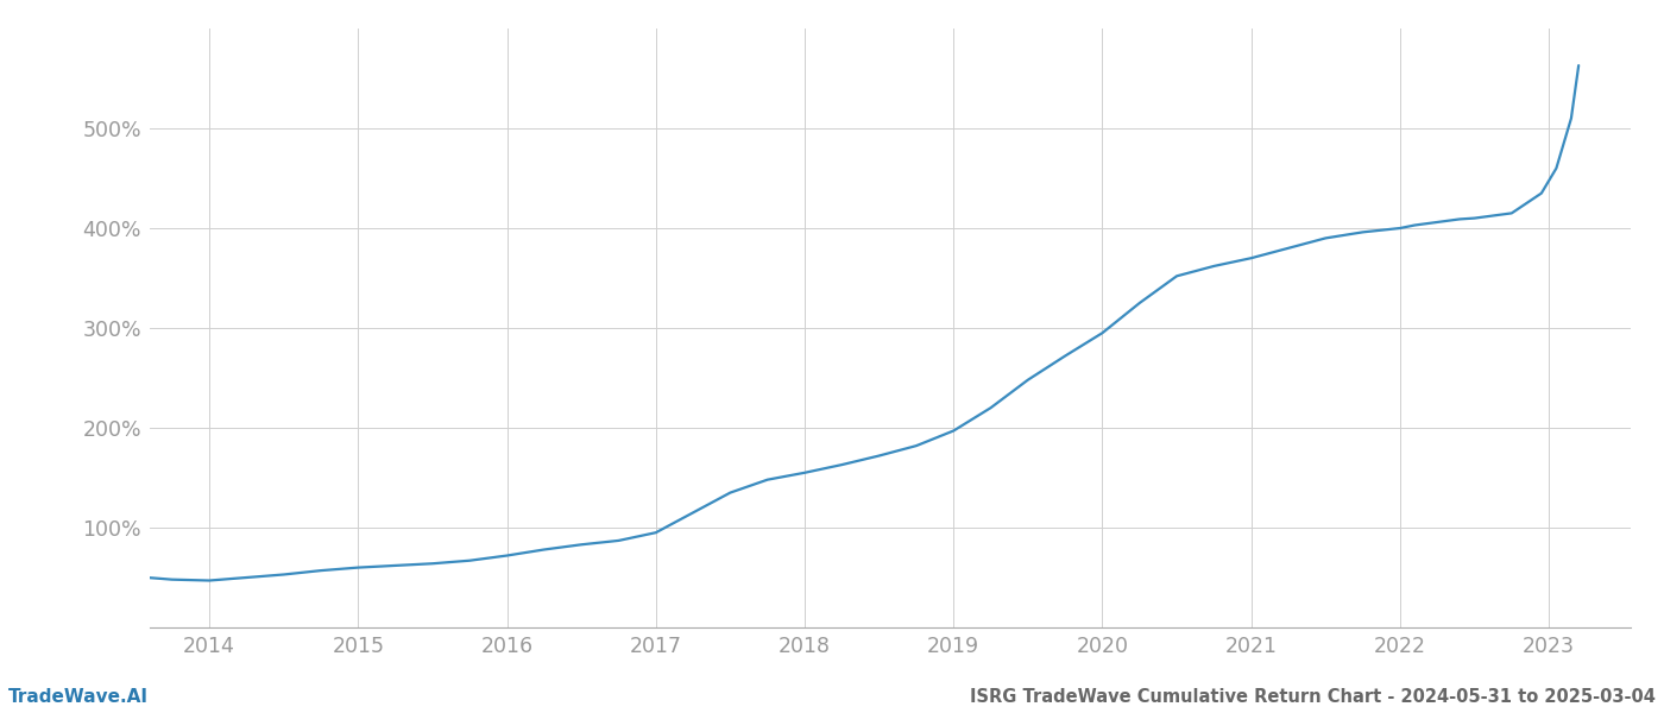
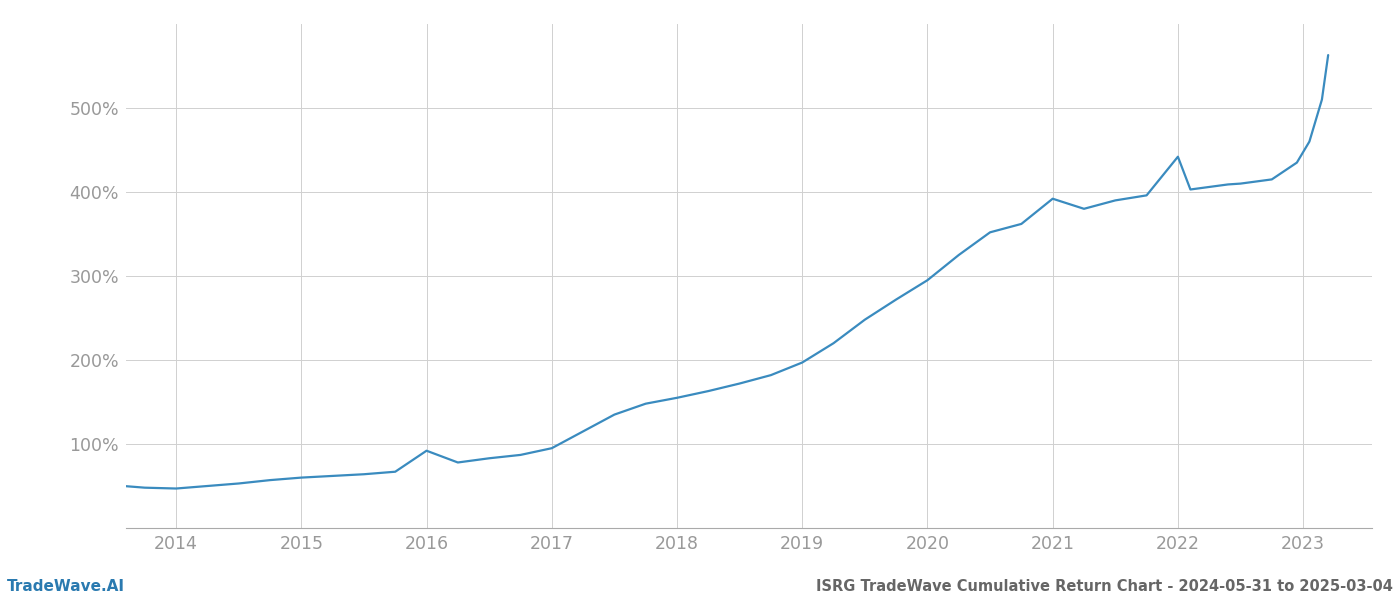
2016: 72% -> 92%
2021: 370% -> 392%
2022: 400% -> 442%
